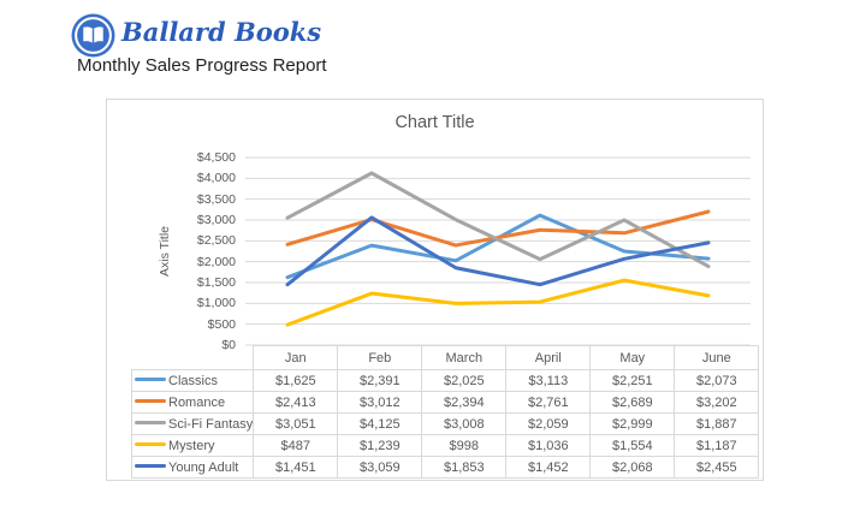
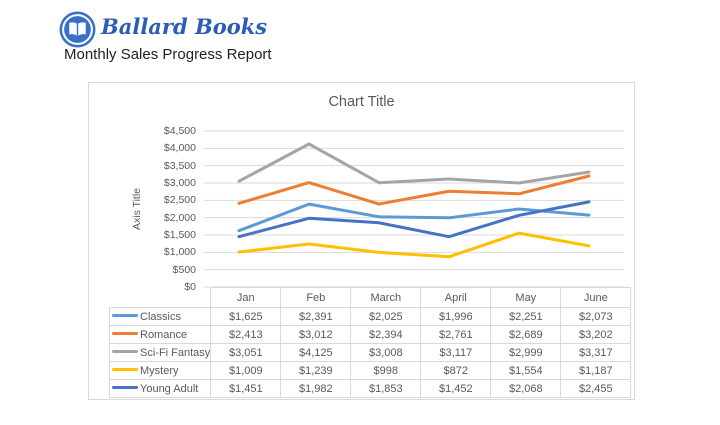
Mystery/Jan: $487 -> $1,009
Young Adult/Feb: $3,059 -> $1,982
Classics/April: $3,113 -> $1,996
Sci-Fi Fantasy/April: $2,059 -> $3,117
Mystery/April: $1,036 -> $872
Sci-Fi Fantasy/June: $1,887 -> $3,317
